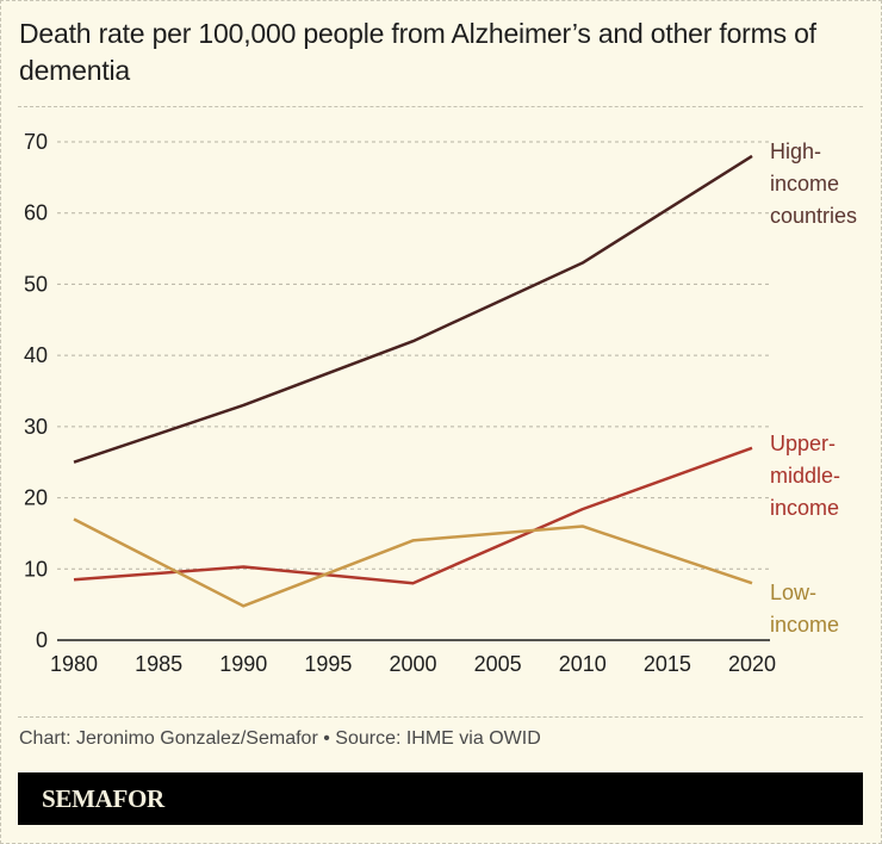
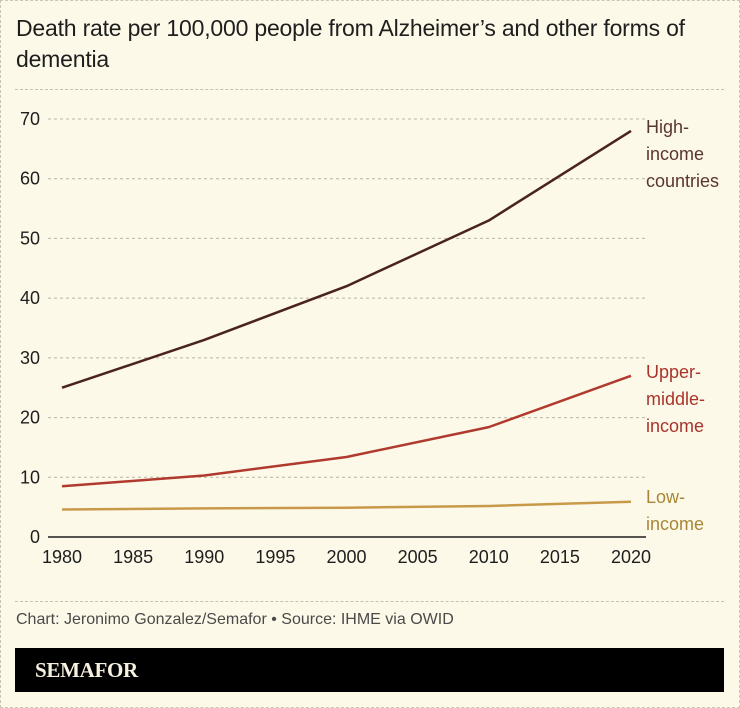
Low-income/1980: 17 -> 5
Upper-middle-income/2000: 8 -> 13
Low-income/2000: 14 -> 5
Low-income/2010: 16 -> 5
Low-income/2020: 8 -> 6
